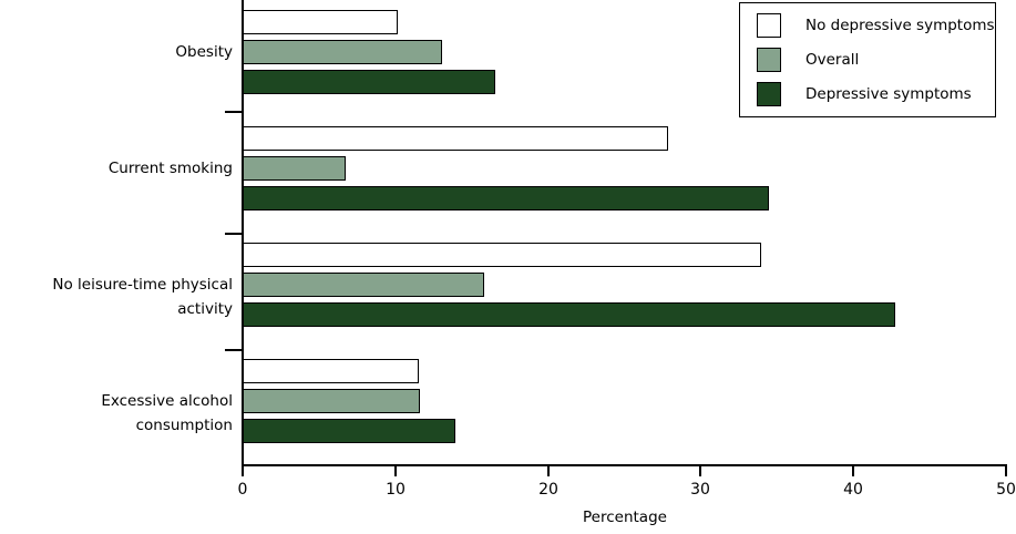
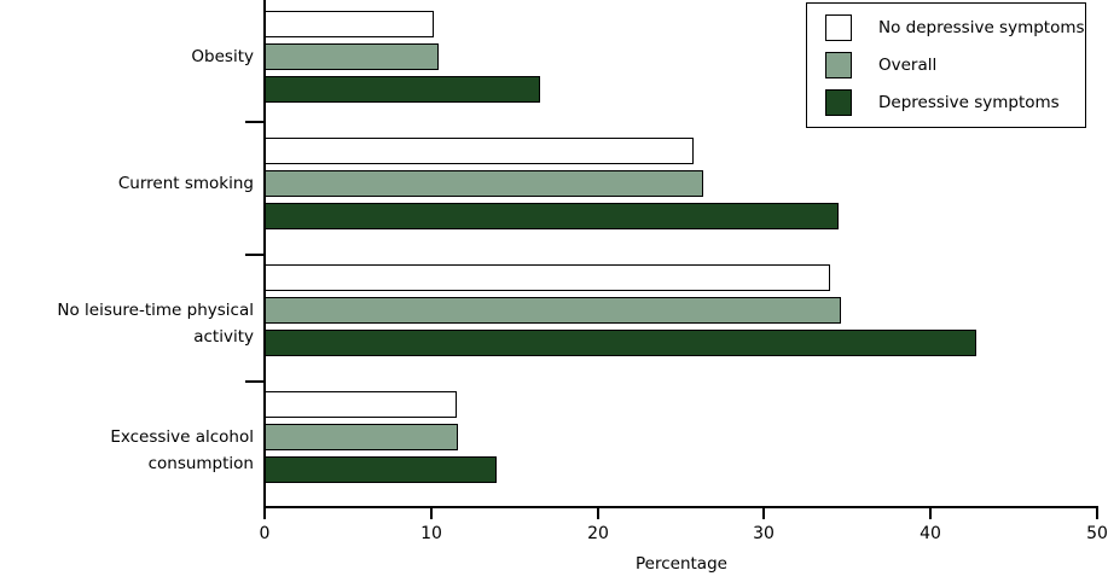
Overall/Obesity: 12.9 -> 10.3
No depressive symptoms/Current smoking: 27.7 -> 25.6
Overall/Current smoking: 6.6 -> 26.2
Overall/No leisure-time physical activity: 15.7 -> 34.5
